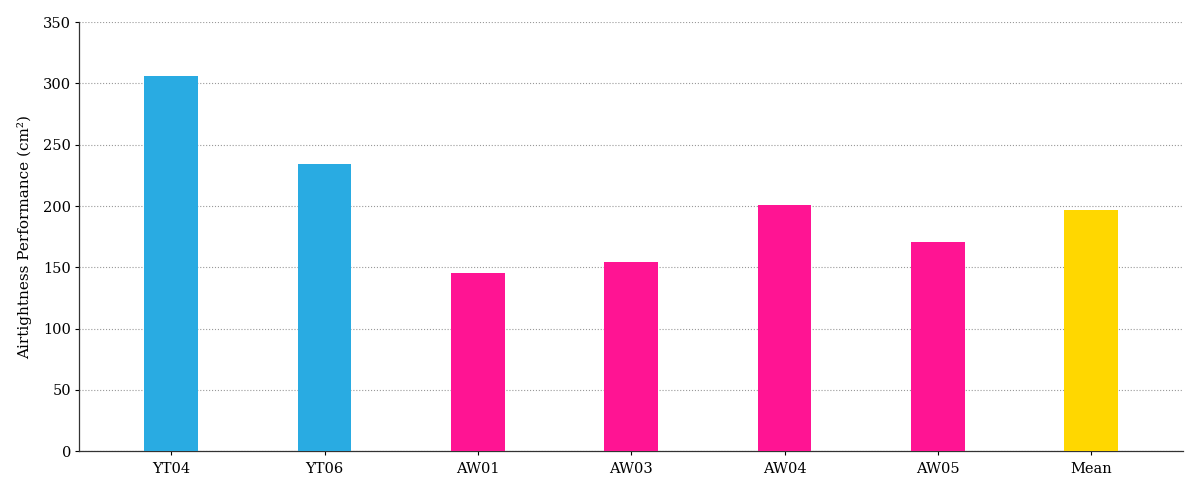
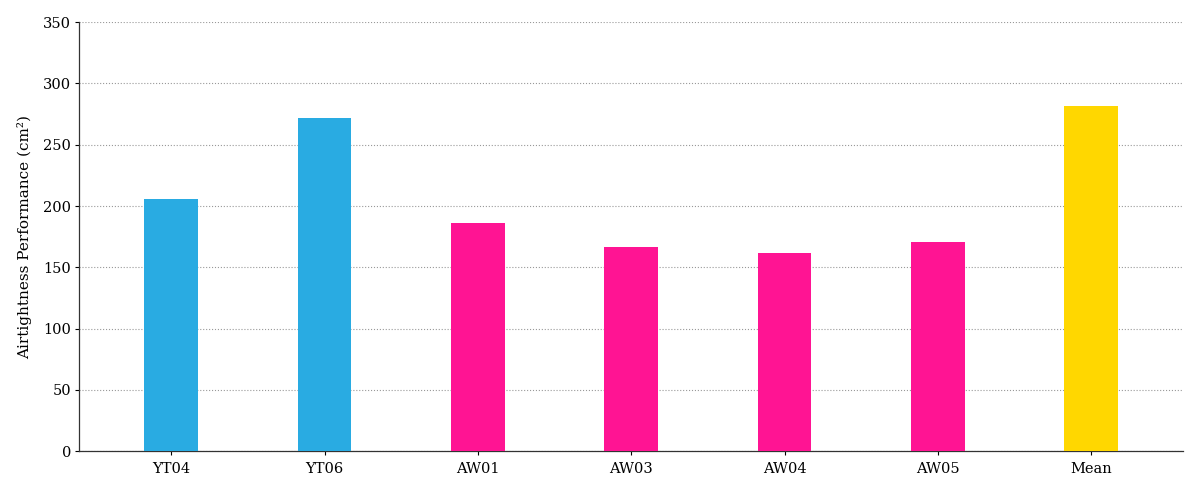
YT04: 306 -> 206
YT06: 234 -> 272
AW01: 145 -> 186
AW03: 154 -> 167
AW04: 201 -> 162
Mean: 197 -> 282
